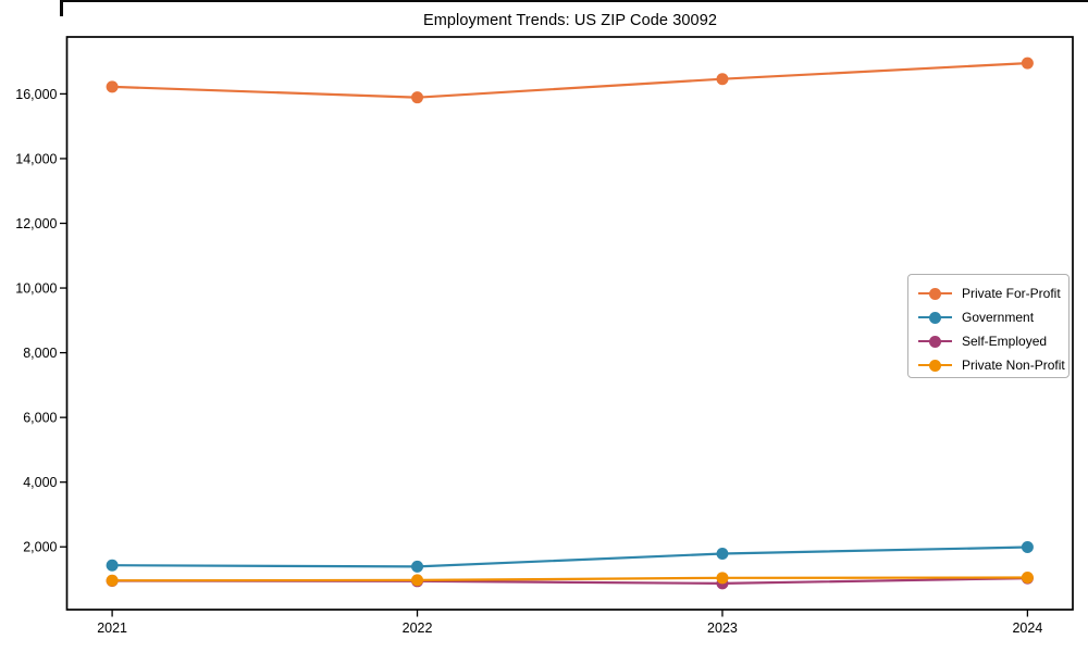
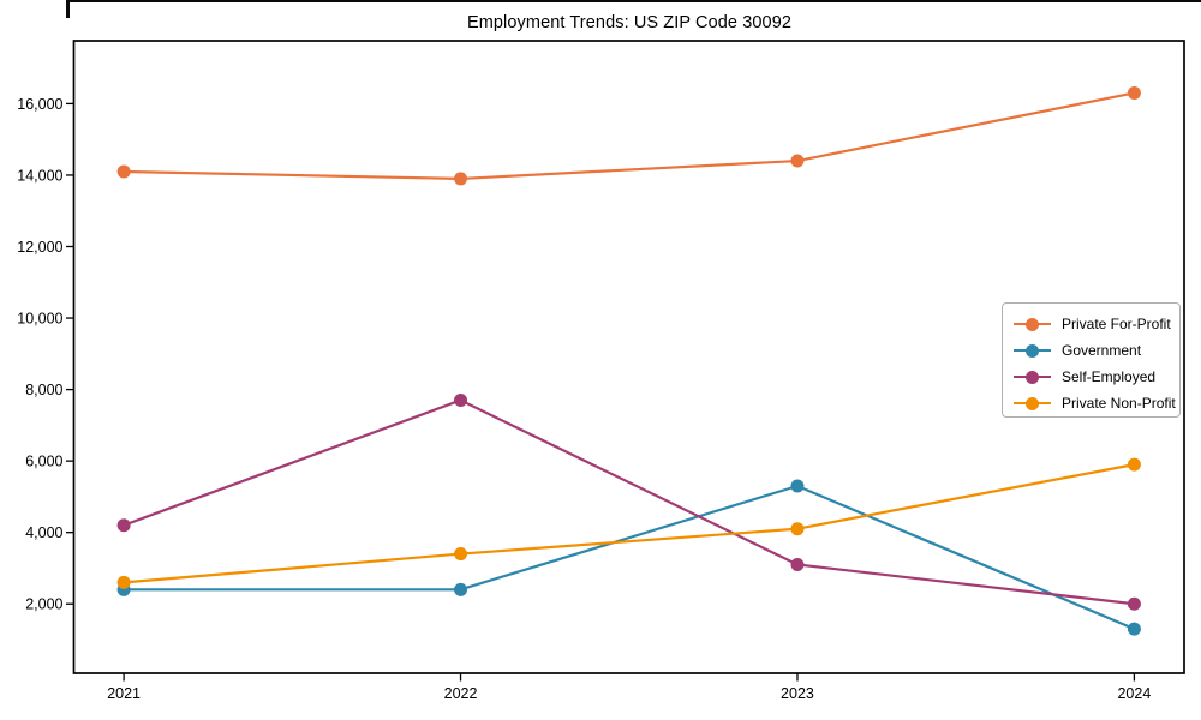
Private For-Profit/2021: 16200 -> 14100
Government/2021: 1400 -> 2400
Self-Employed/2021: 1000 -> 4200
Private Non-Profit/2021: 1000 -> 2600
Private For-Profit/2022: 15900 -> 13900
Government/2022: 1400 -> 2400
Self-Employed/2022: 900 -> 7700
Private Non-Profit/2022: 1000 -> 3400
Private For-Profit/2023: 16500 -> 14400
Government/2023: 1800 -> 5300
Self-Employed/2023: 900 -> 3100
Private Non-Profit/2023: 1000 -> 4100
Private For-Profit/2024: 17000 -> 16300
Government/2024: 2000 -> 1300
Self-Employed/2024: 1000 -> 2000
Private Non-Profit/2024: 1000 -> 5900
